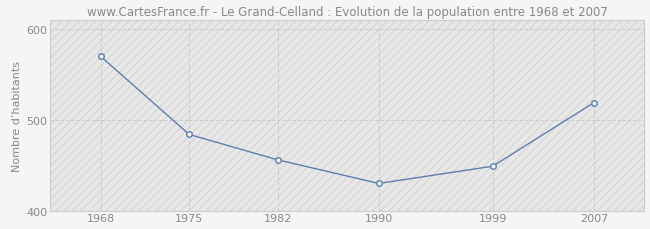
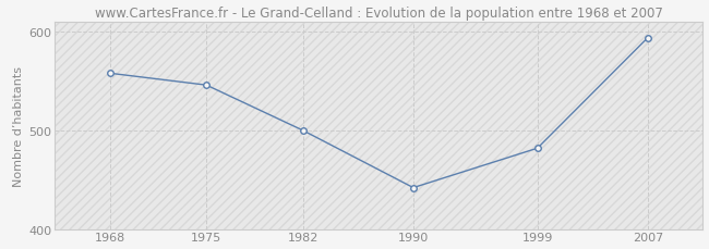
1968: 570 -> 558
1975: 484 -> 546
1982: 456 -> 500
1990: 430 -> 442
1999: 449 -> 482
2007: 519 -> 594
